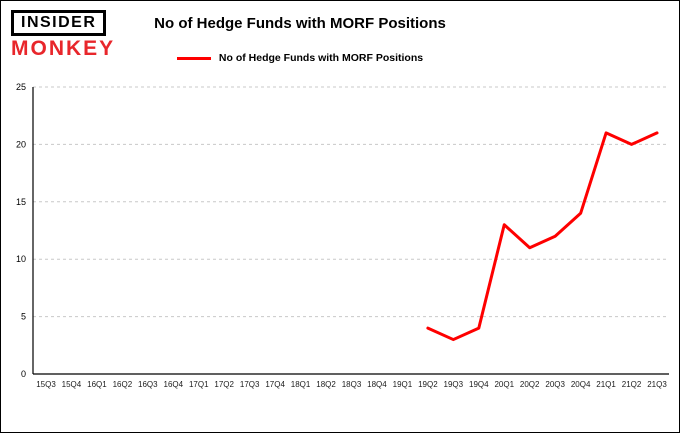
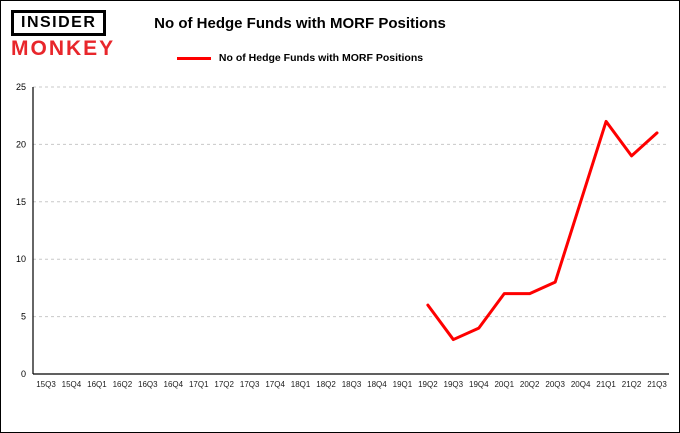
19Q2: 4 -> 6
20Q1: 13 -> 7
20Q2: 11 -> 7
20Q3: 12 -> 8
20Q4: 14 -> 15
21Q1: 21 -> 22
21Q2: 20 -> 19
